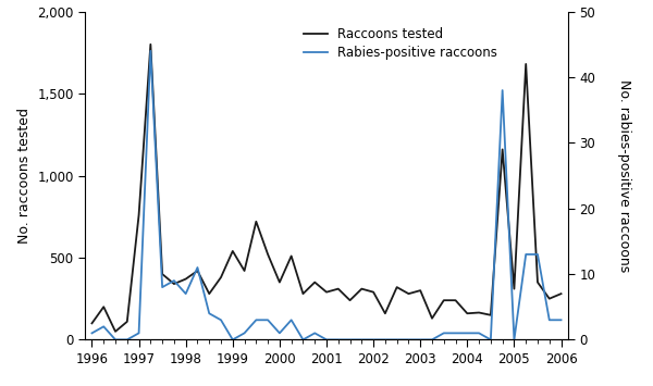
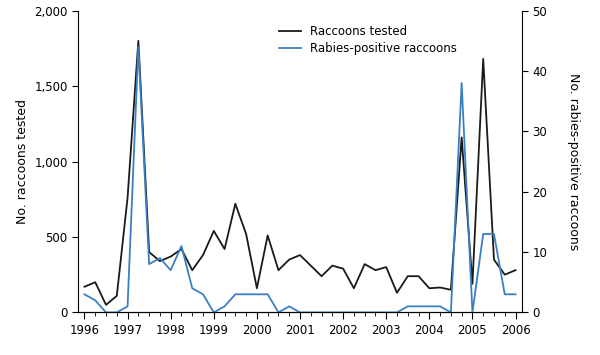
Raccoons tested/1996: 100 -> 170
Rabies-positive raccoons/1996: 1 -> 3
Raccoons tested/2000: 350 -> 160
Rabies-positive raccoons/2000: 1 -> 3
Raccoons tested/2001: 290 -> 380
Raccoons tested/2005: 310 -> 190
